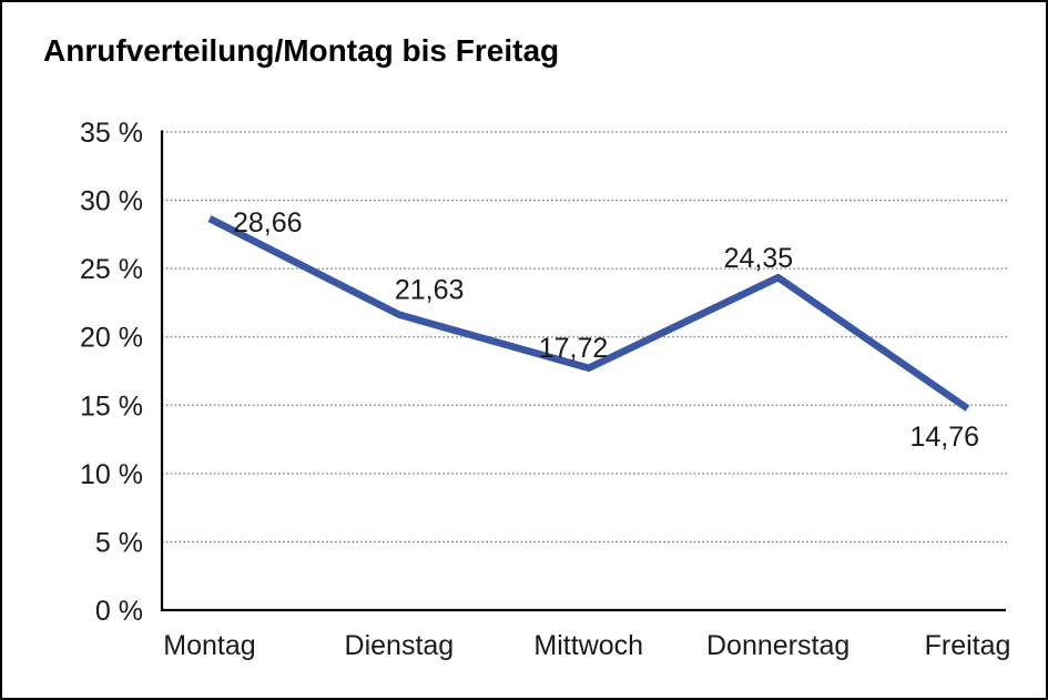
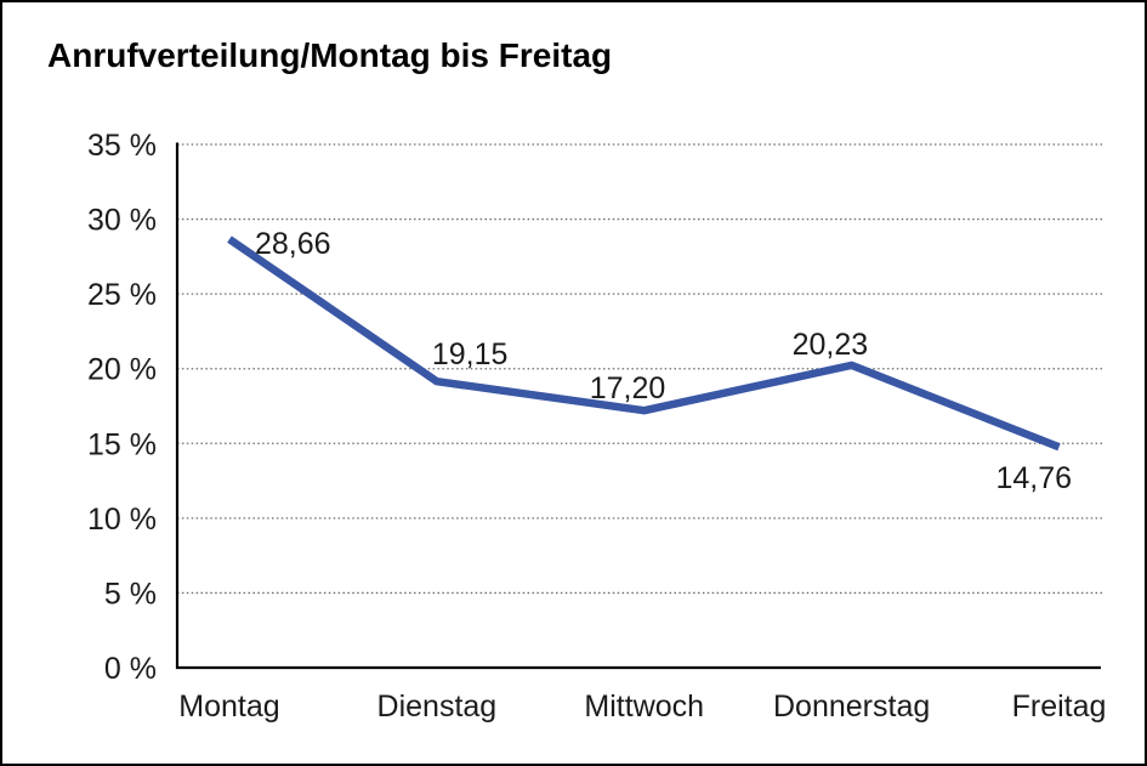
Dienstag: 21,63 -> 19,15
Mittwoch: 17,72 -> 17,20
Donnerstag: 24,35 -> 20,23
